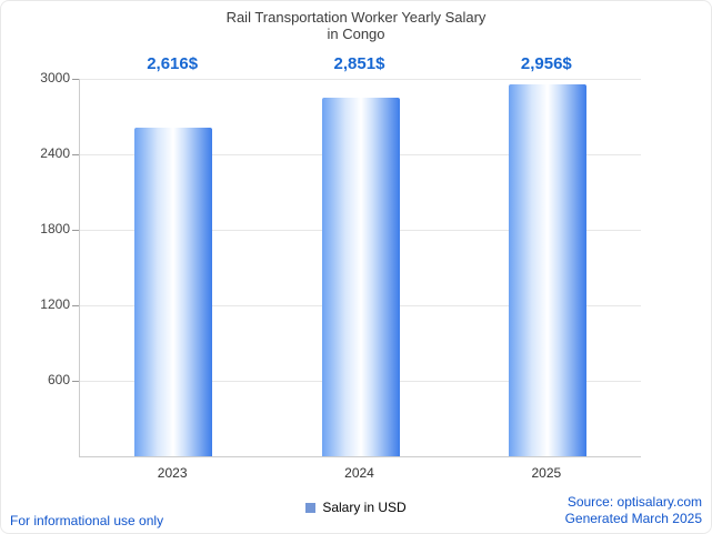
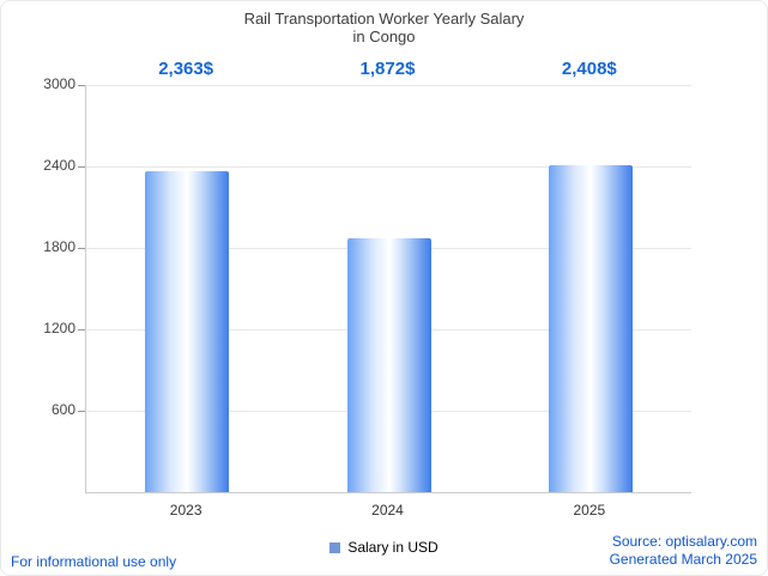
2023: 2,616 -> 2,363
2024: 2,851 -> 1,872
2025: 2,956 -> 2,408
